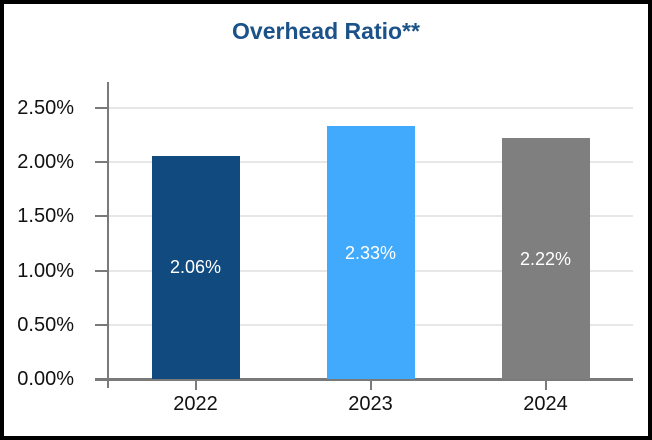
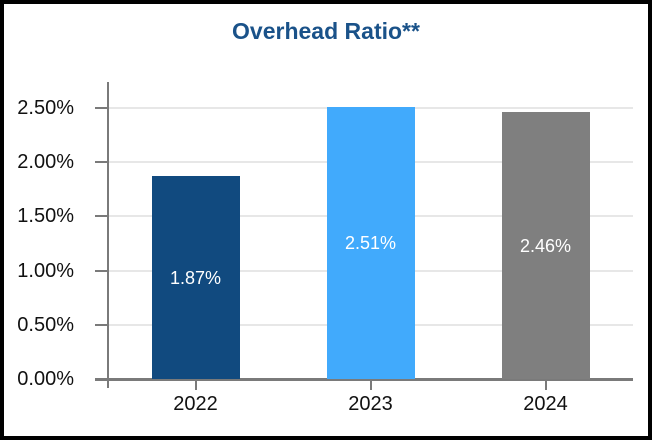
2022: 2.06% -> 1.87%
2023: 2.33% -> 2.51%
2024: 2.22% -> 2.46%
